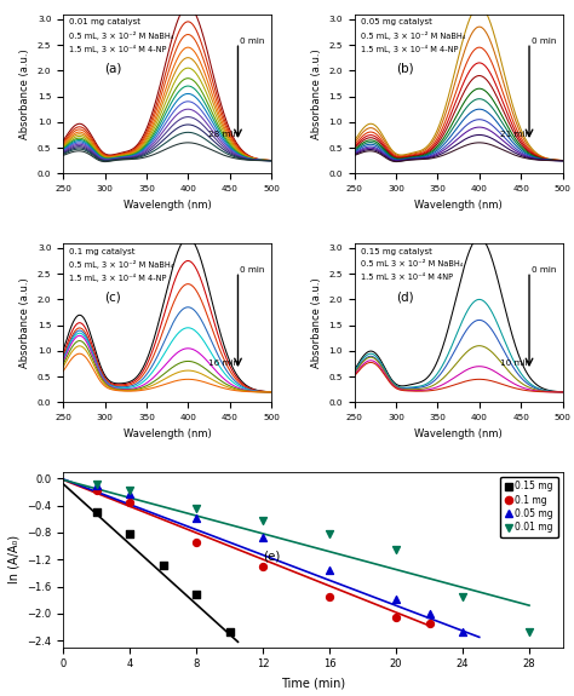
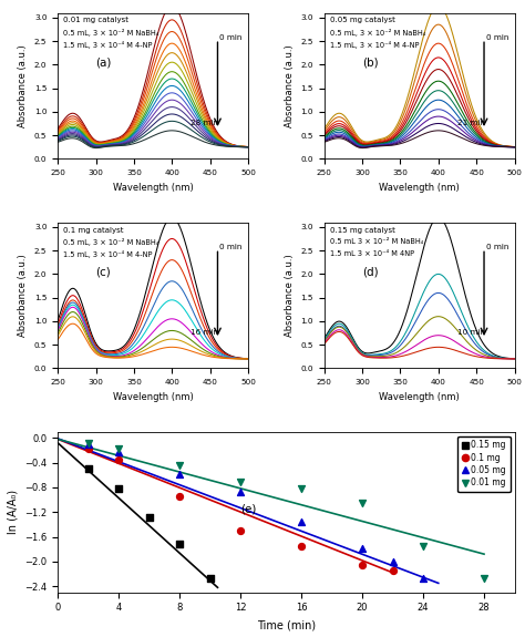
0.1 mg/12: -1.30 -> -1.50
0.01 mg/12: -0.62 -> -0.72
